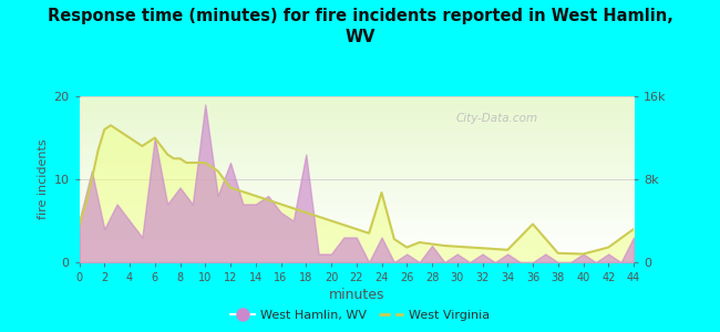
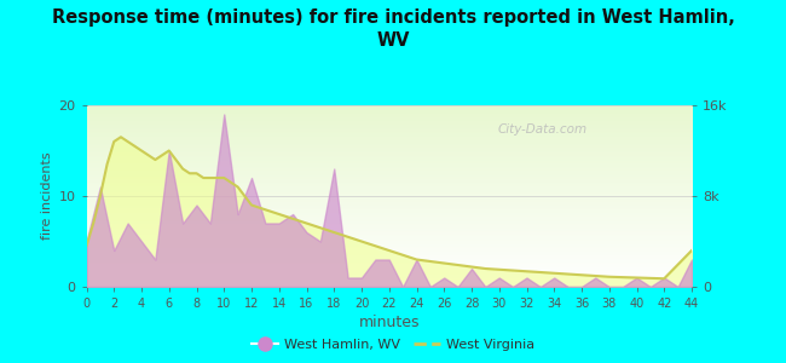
West Virginia/24: 8.4 -> 3.0
West Virginia/26: 1.8 -> 2.6
West Virginia/36: 4.6 -> 1.3
West Virginia/42: 1.8 -> 0.9
